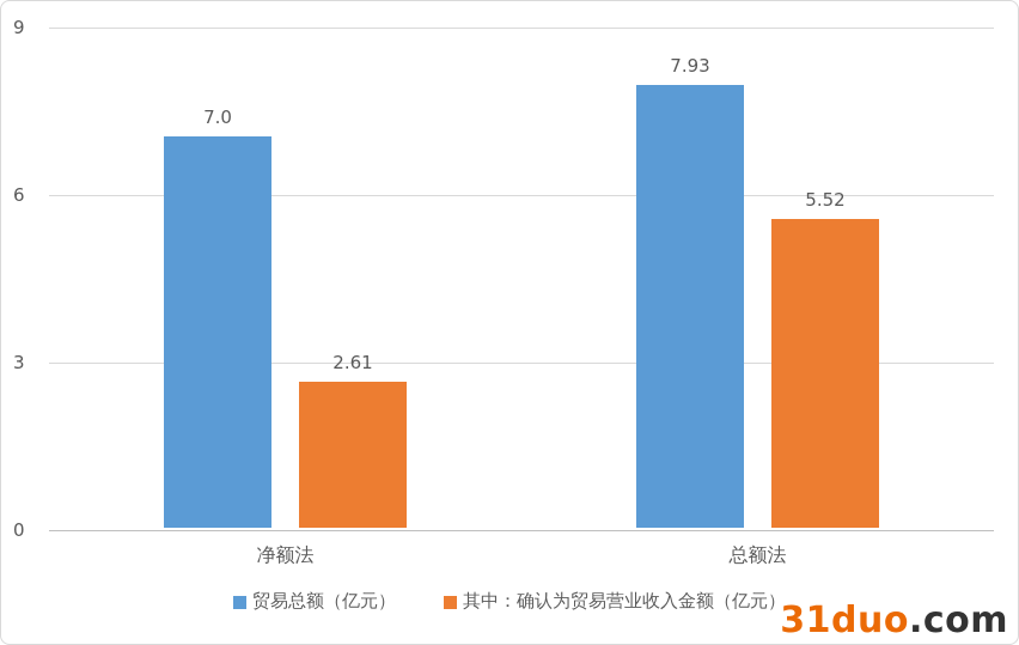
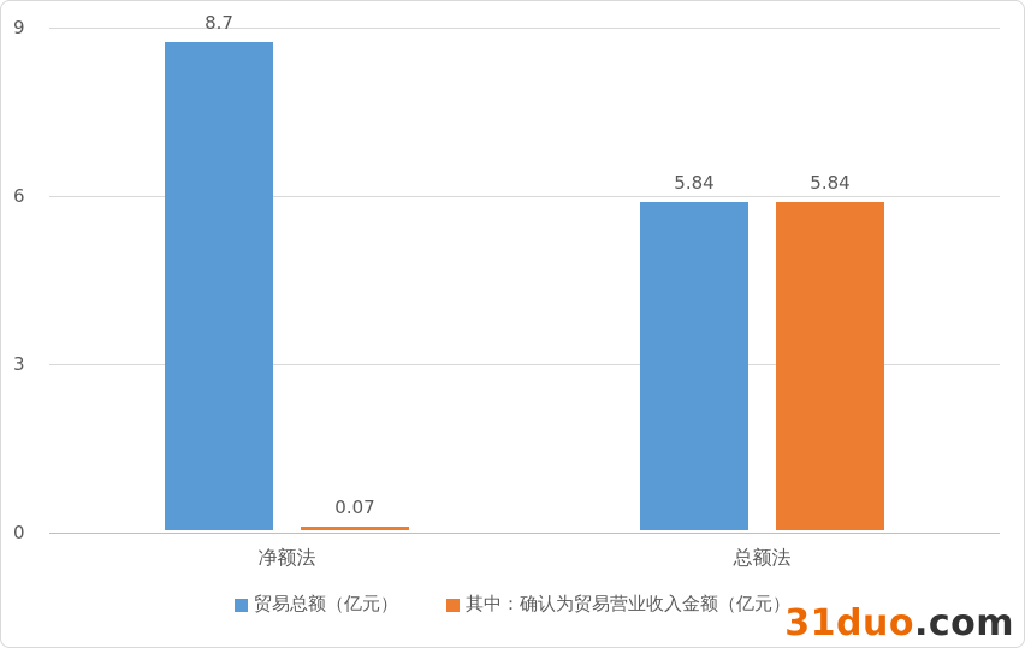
贸易总额（亿元）/净额法: 7.0 -> 8.7
其中：确认为贸易营业收入金额（亿元）/净额法: 2.61 -> 0.07
贸易总额（亿元）/总额法: 7.93 -> 5.84
其中：确认为贸易营业收入金额（亿元）/总额法: 5.52 -> 5.84
